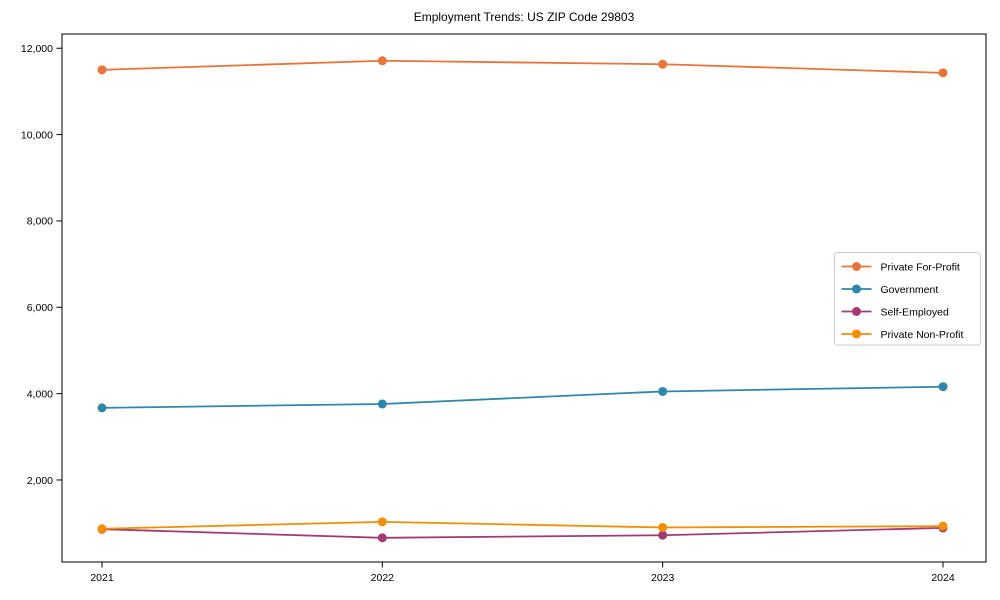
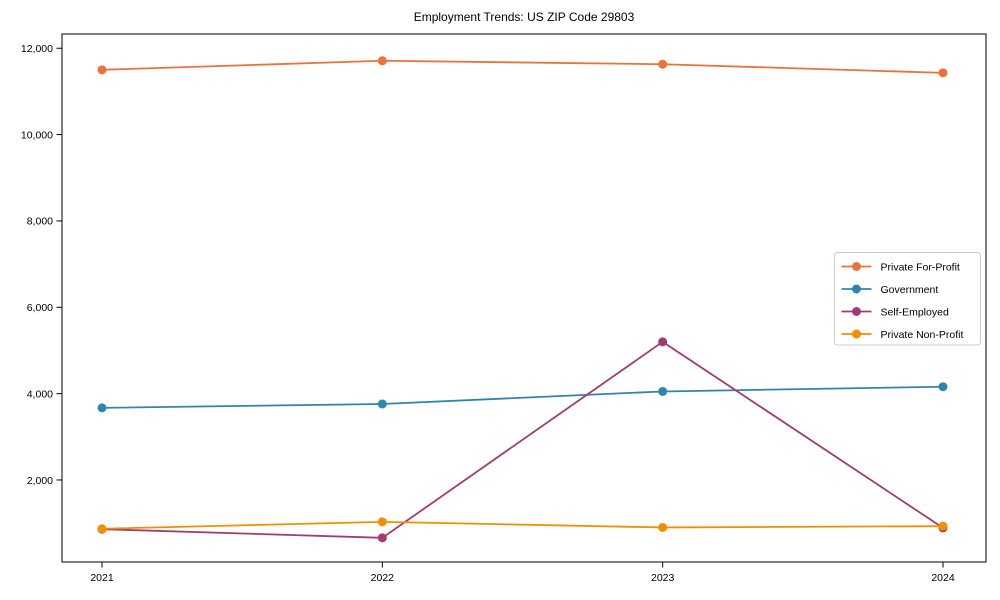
Self-Employed/2023: 700 -> 5200
